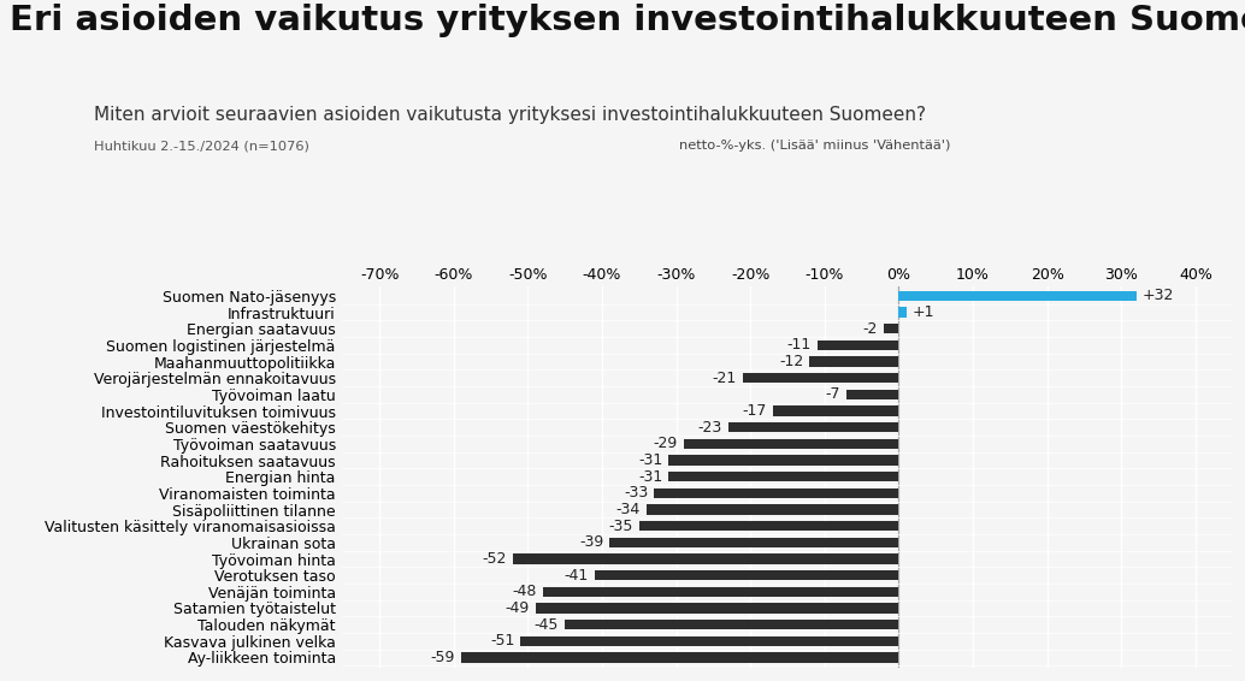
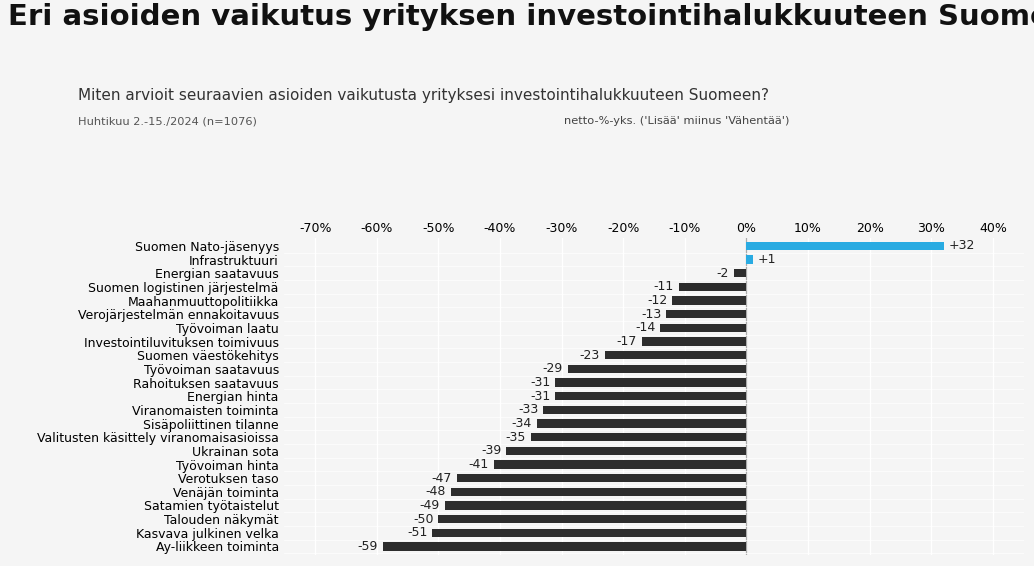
Verojärjestelmän ennakoitavuus: -21 -> -13
Työvoiman laatu: -7 -> -14
Työvoiman hinta: -52 -> -41
Verotuksen taso: -41 -> -47
Talouden näkymät: -45 -> -50
